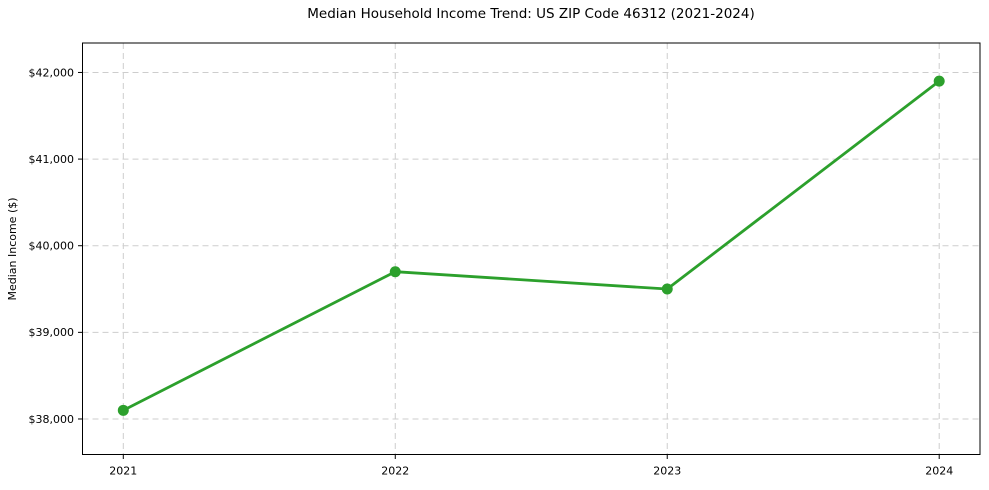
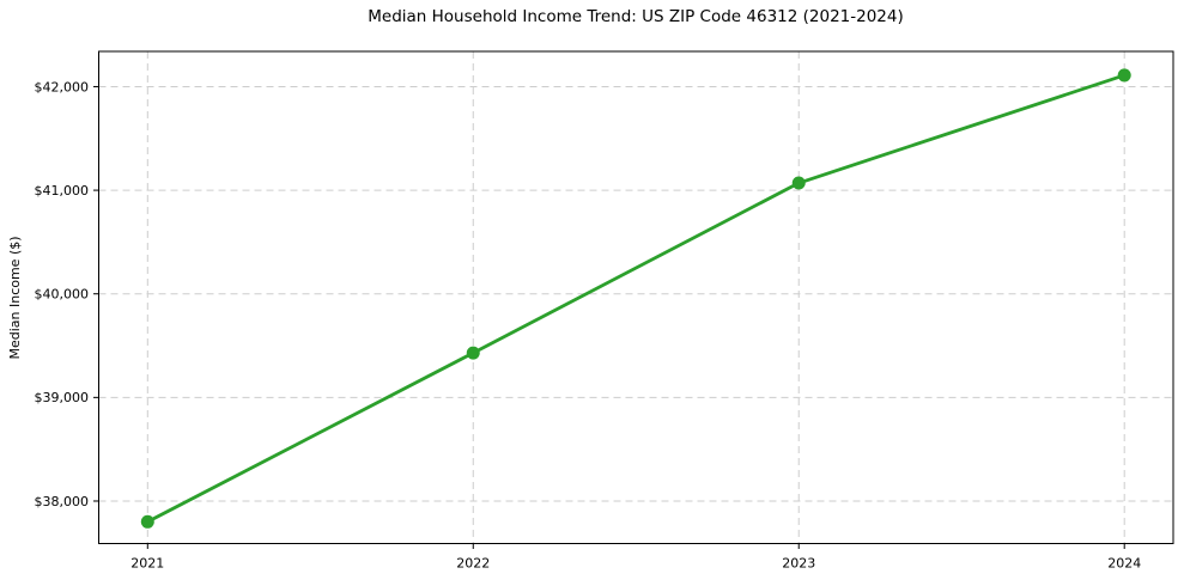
2021: $38100 -> $37800
2022: $39700 -> $39400
2023: $39500 -> $41100
2024: $41900 -> $42100
